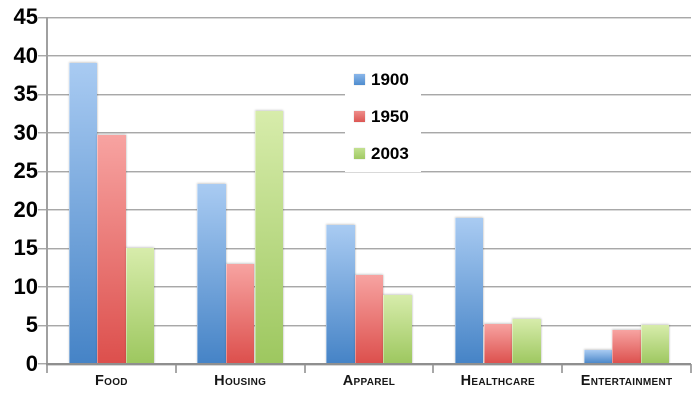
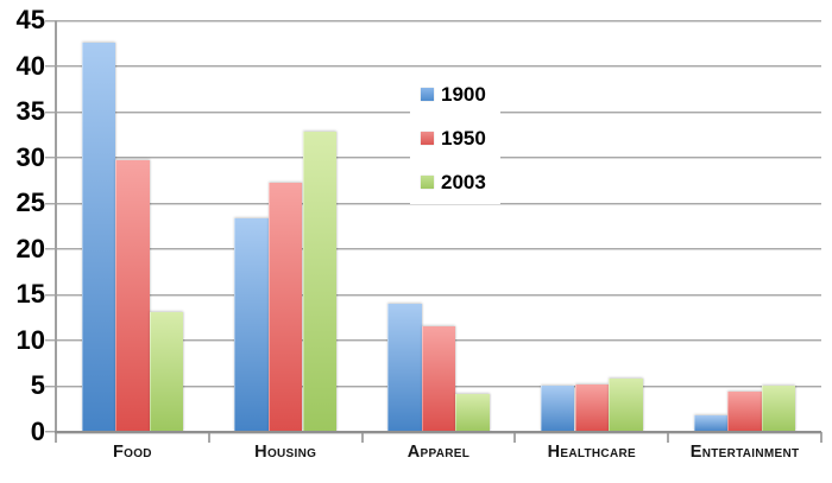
1900/Food: 39 -> 42
2003/Food: 15 -> 13
1950/Housing: 13 -> 27
1900/Apparel: 18 -> 14
2003/Apparel: 9 -> 4
1900/Healthcare: 19 -> 5
